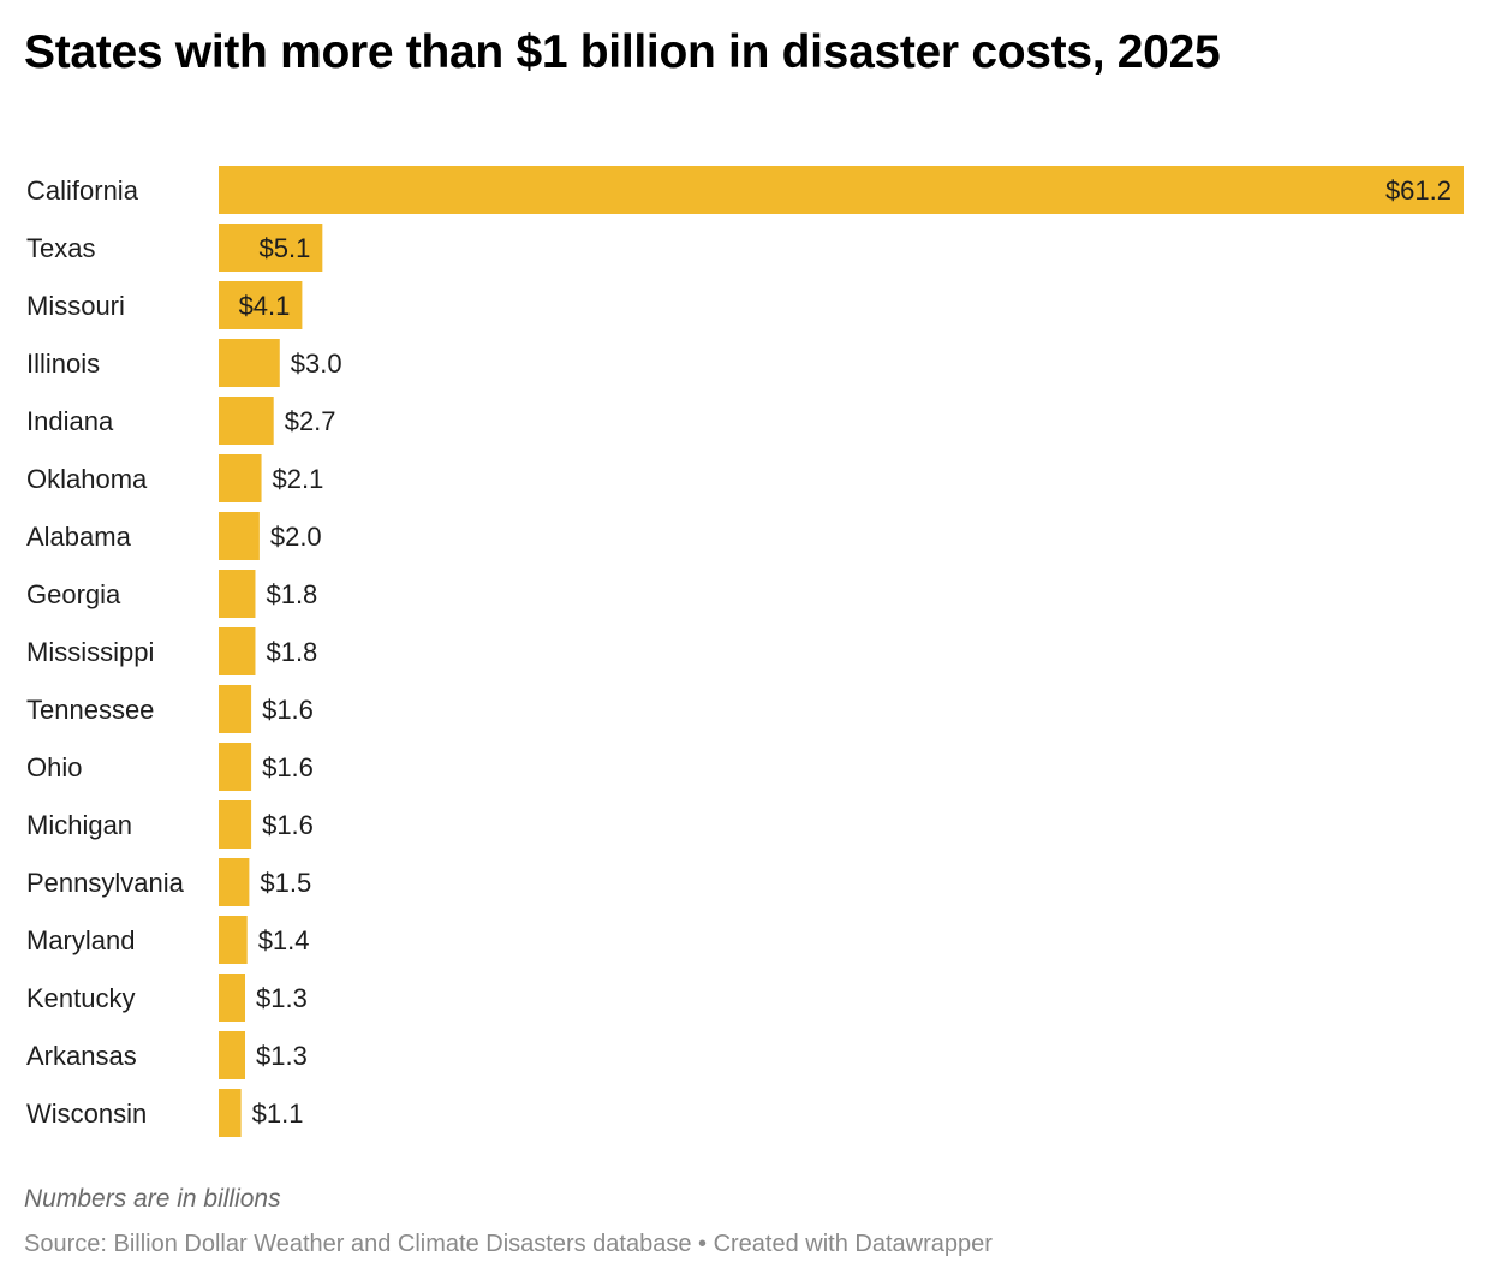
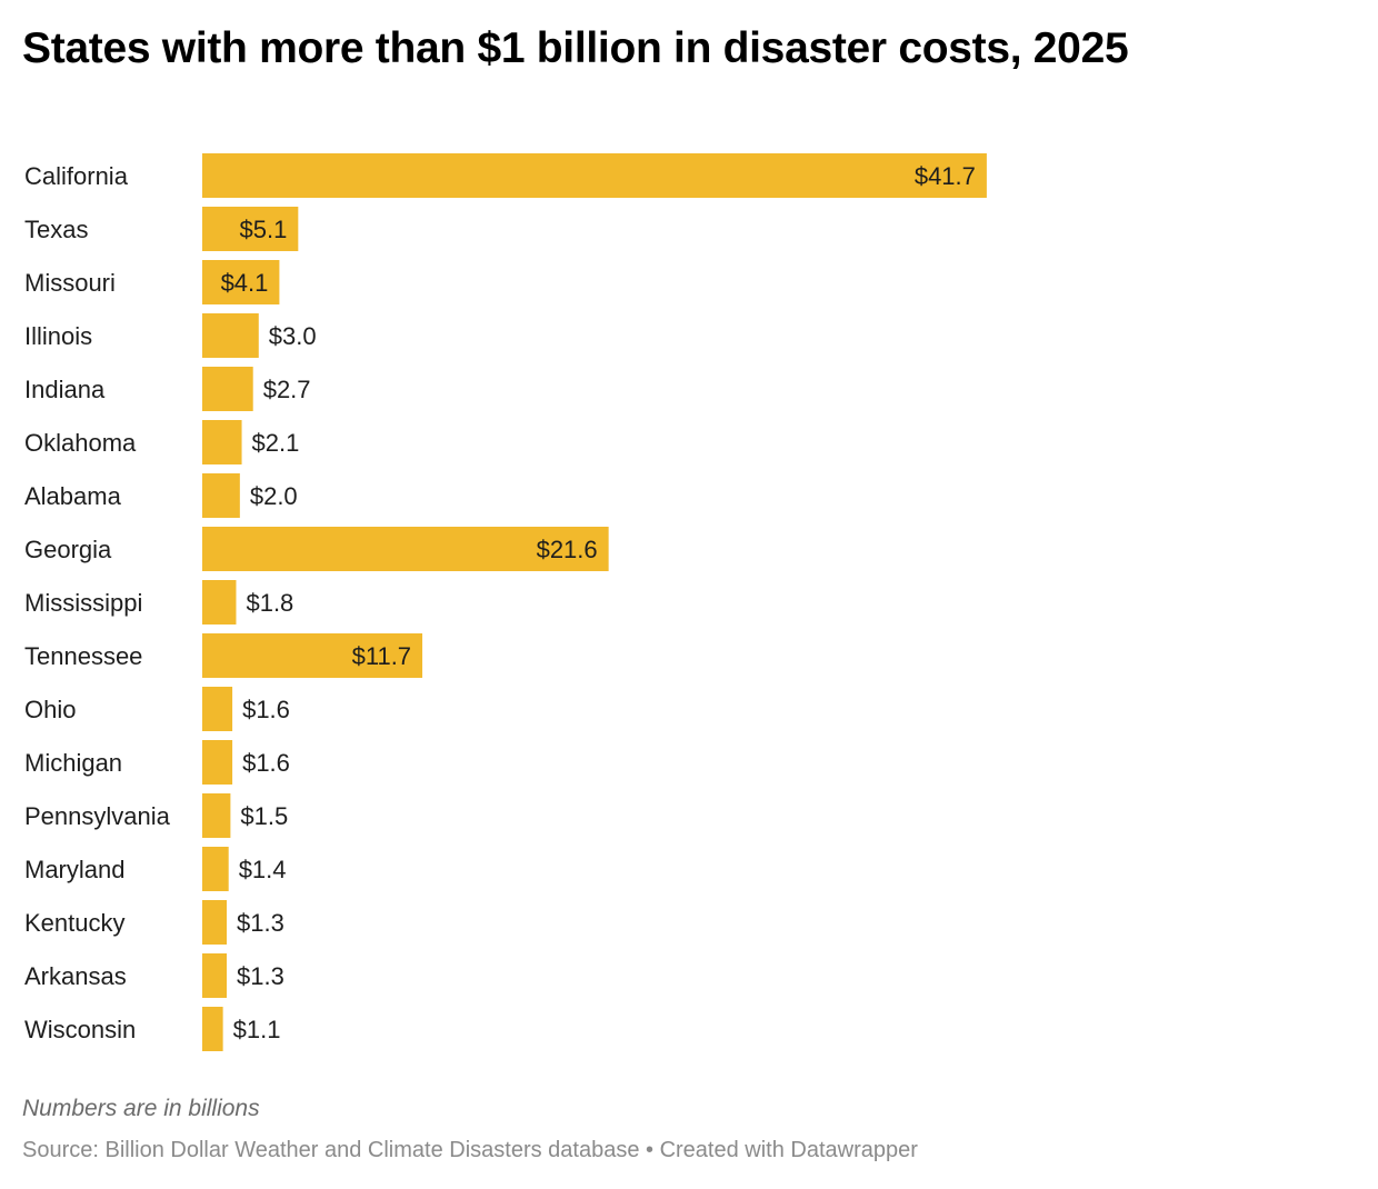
California: $61.2 -> $41.7
Georgia: $1.8 -> $21.6
Tennessee: $1.6 -> $11.7
